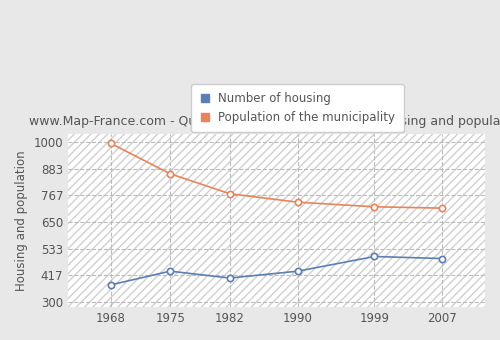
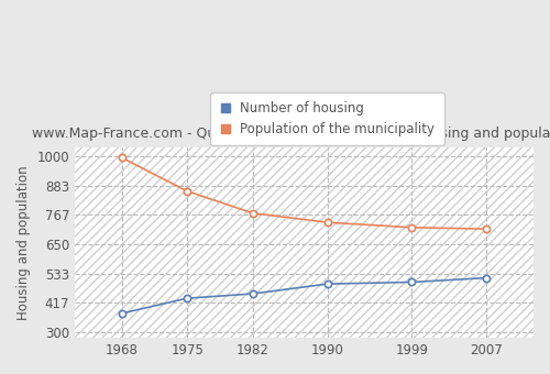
Number of housing/1982: 405 -> 453
Number of housing/1990: 435 -> 492
Number of housing/2007: 490 -> 516
